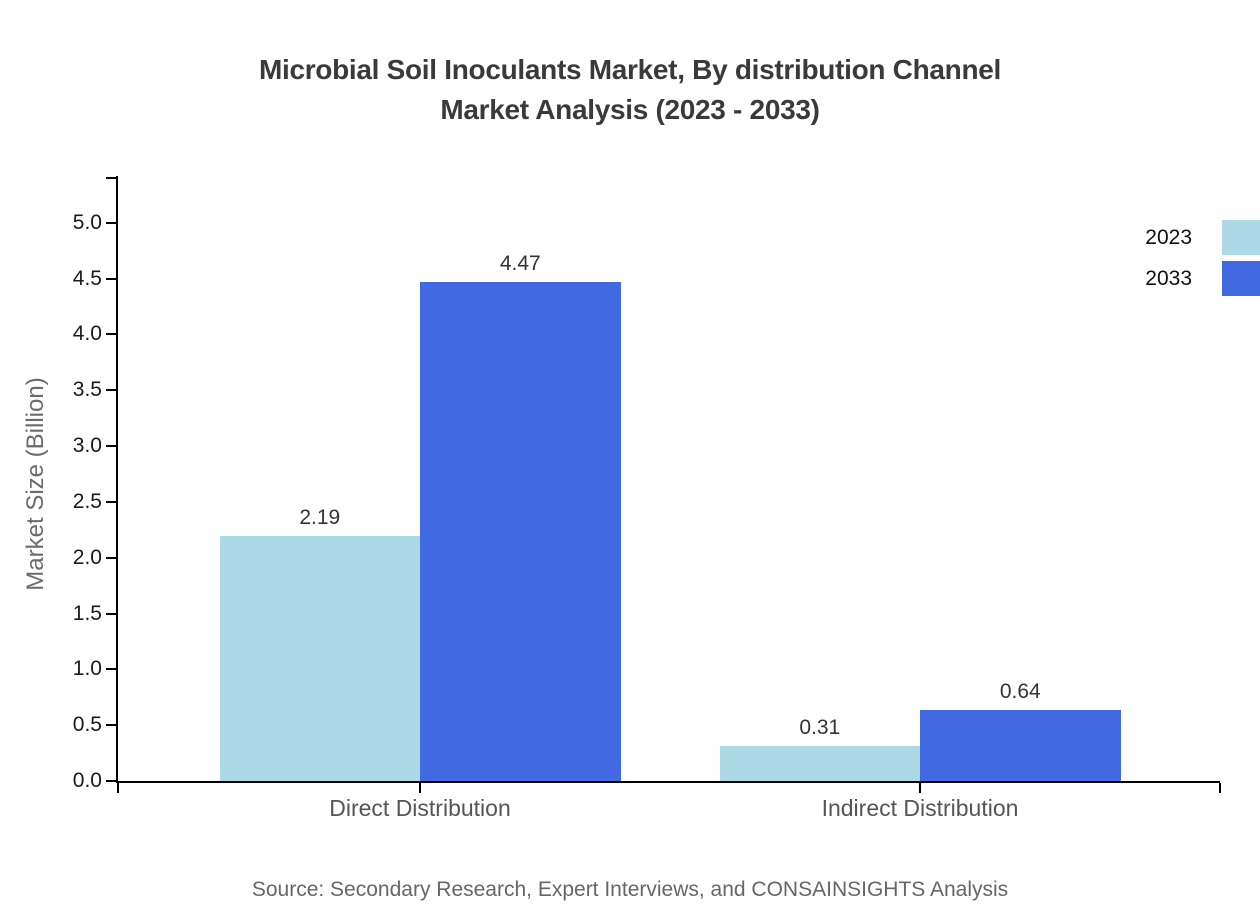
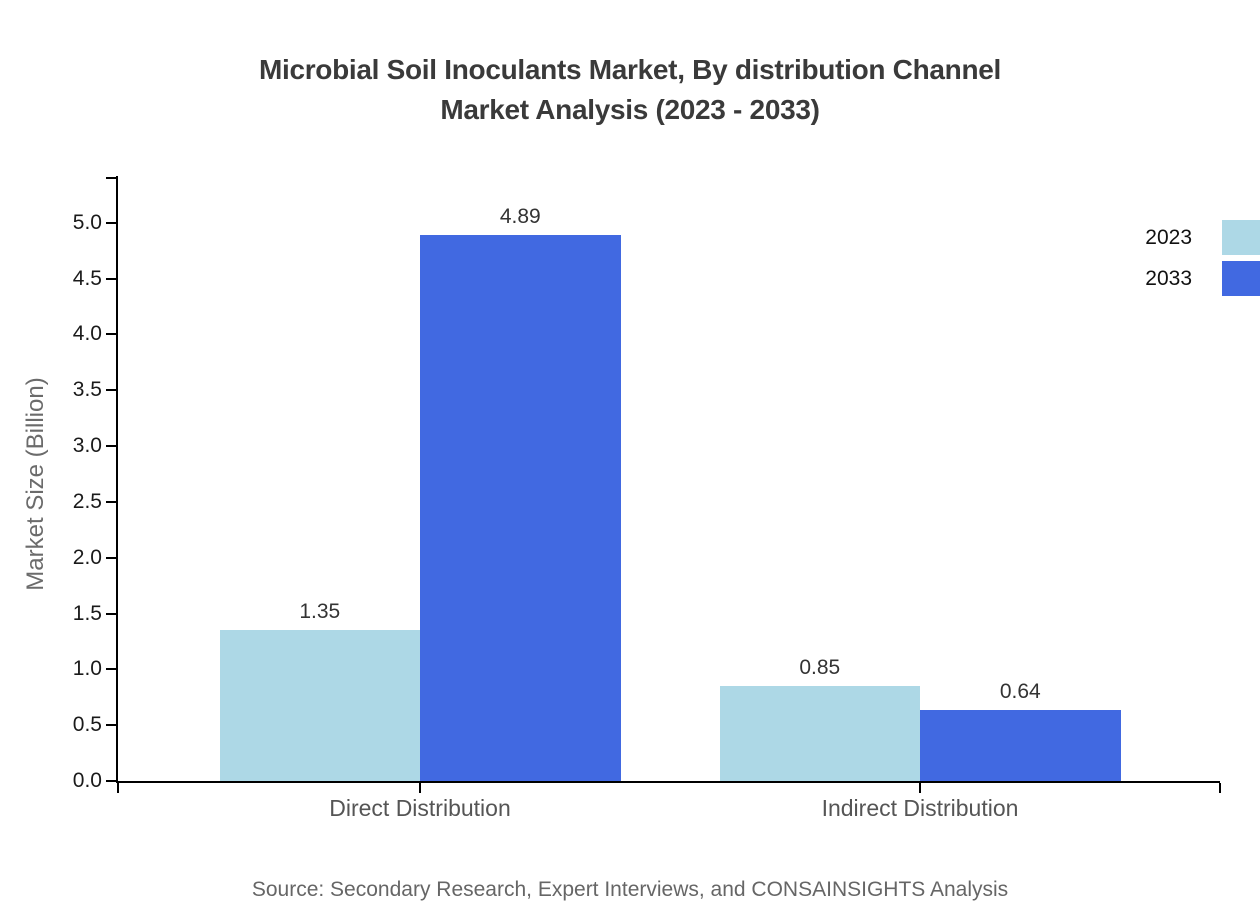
2023/Direct Distribution: 2.19 -> 1.35
2033/Direct Distribution: 4.47 -> 4.89
2023/Indirect Distribution: 0.31 -> 0.85
